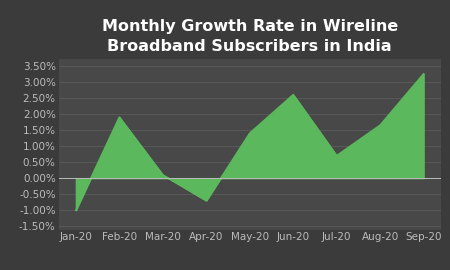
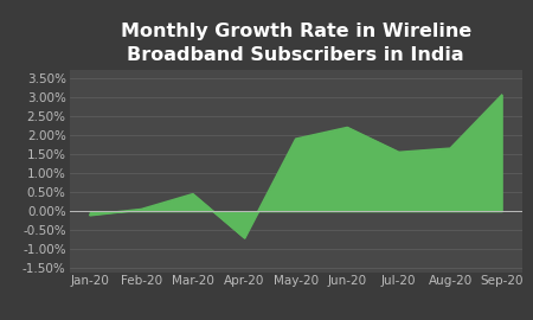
Jan-20: -1.00% -> -0.10%
Feb-20: 1.90% -> 0.05%
Mar-20: 0.10% -> 0.45%
May-20: 1.40% -> 1.90%
Jun-20: 2.60% -> 2.20%
Jul-20: 0.70% -> 1.55%
Sep-20: 3.25% -> 3.05%
